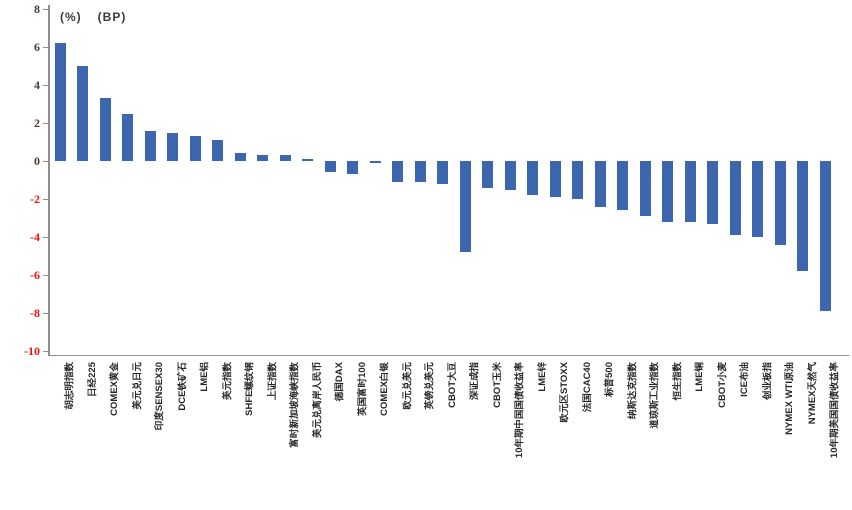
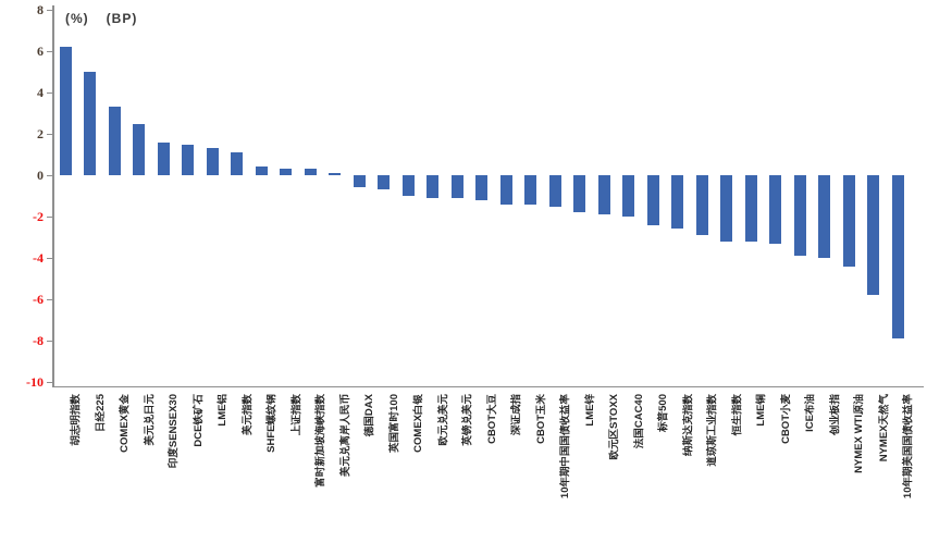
COMEX白银: -0.1 -> -1.0
深证成指: -4.8 -> -1.4
